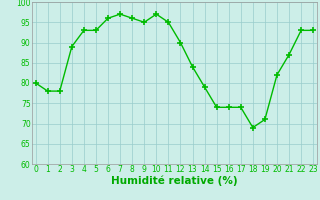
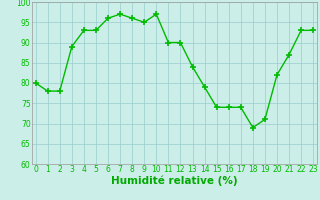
11: 95 -> 90
